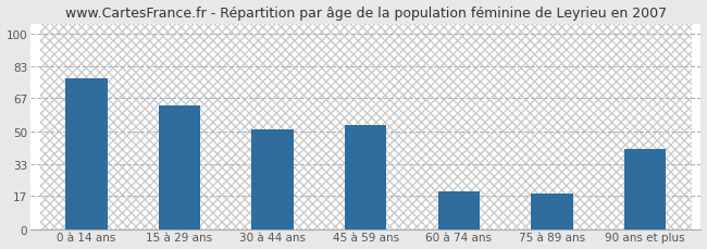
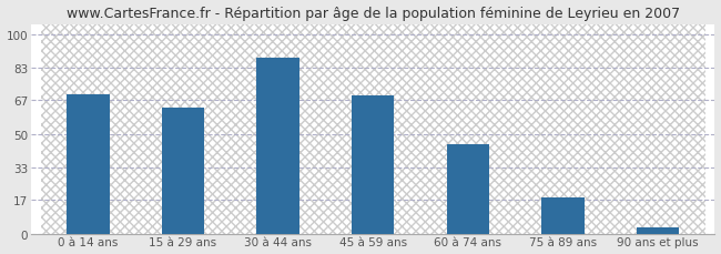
0 à 14 ans: 77 -> 70
30 à 44 ans: 51 -> 88
45 à 59 ans: 53 -> 69
60 à 74 ans: 19 -> 45
90 ans et plus: 41 -> 3
